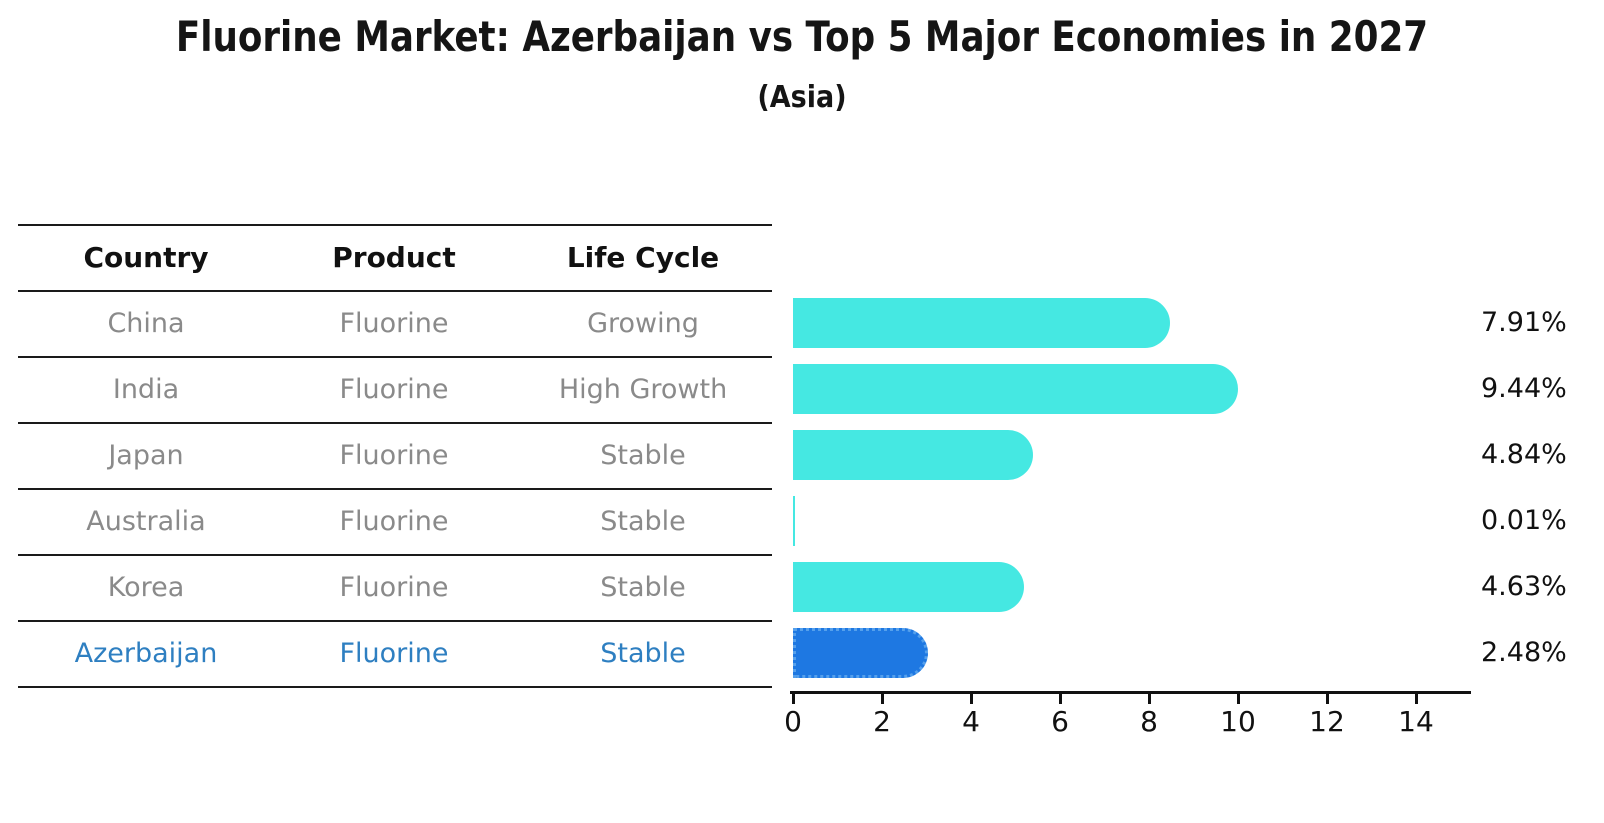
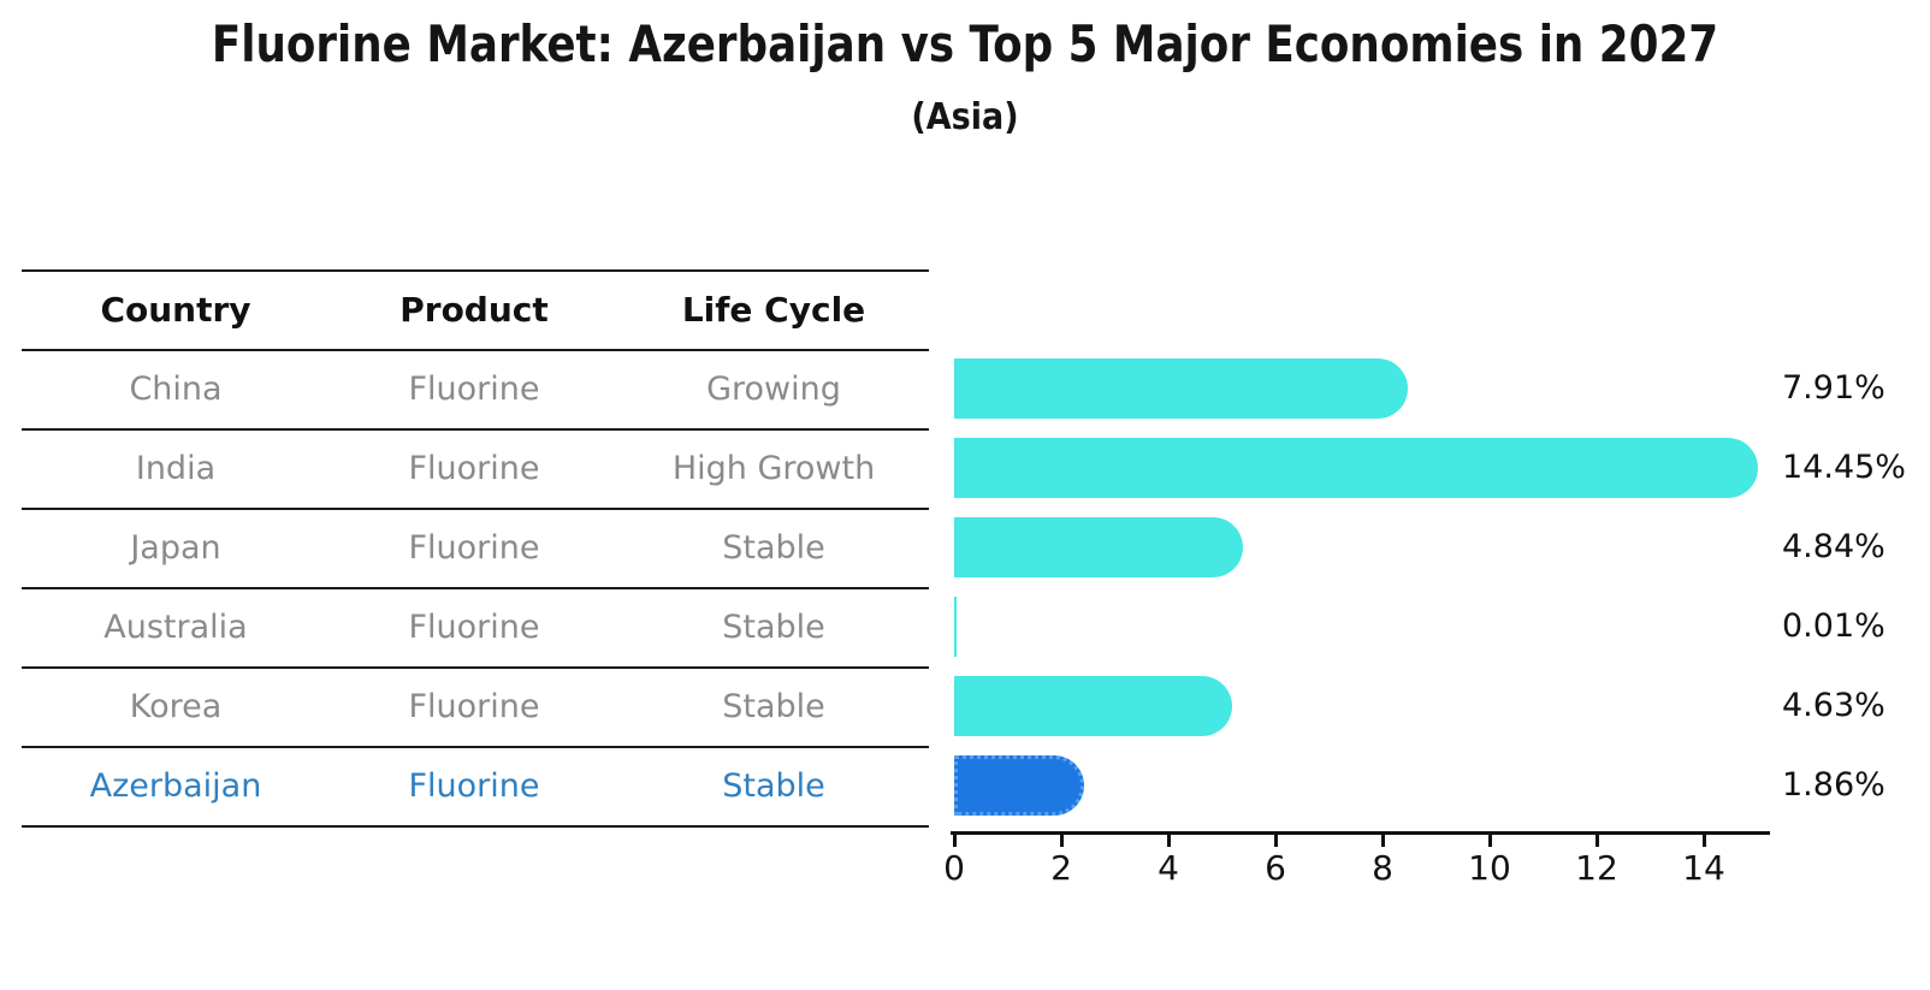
India: 9.44% -> 14.45%
Azerbaijan: 2.48% -> 1.86%
